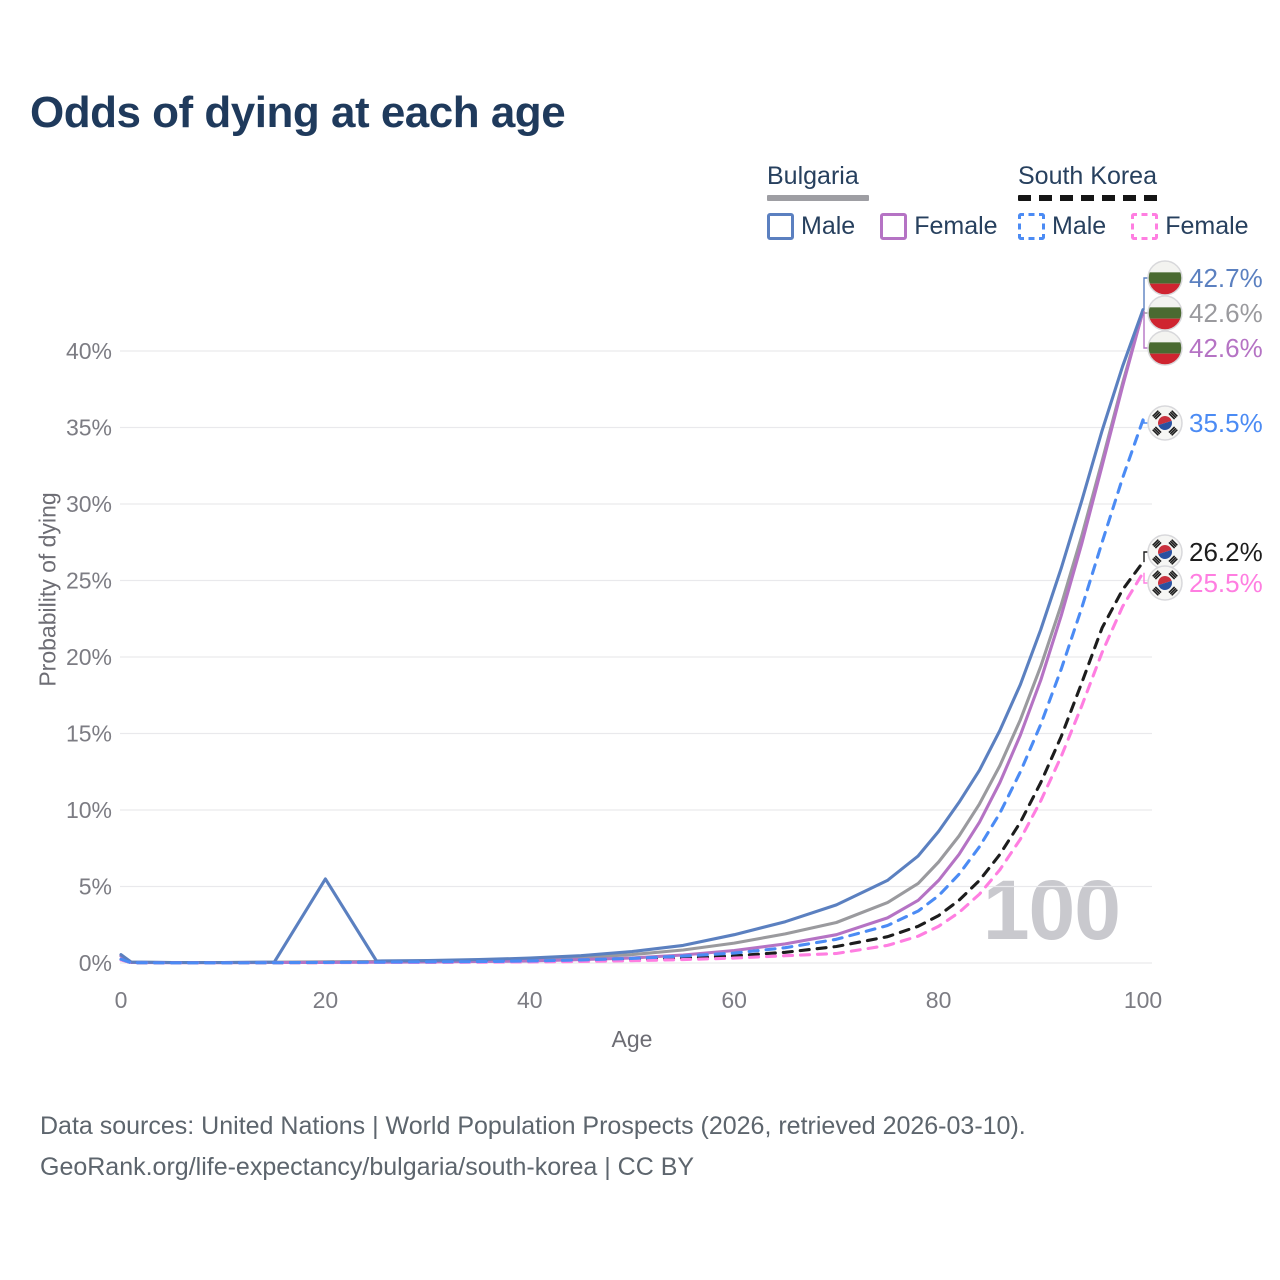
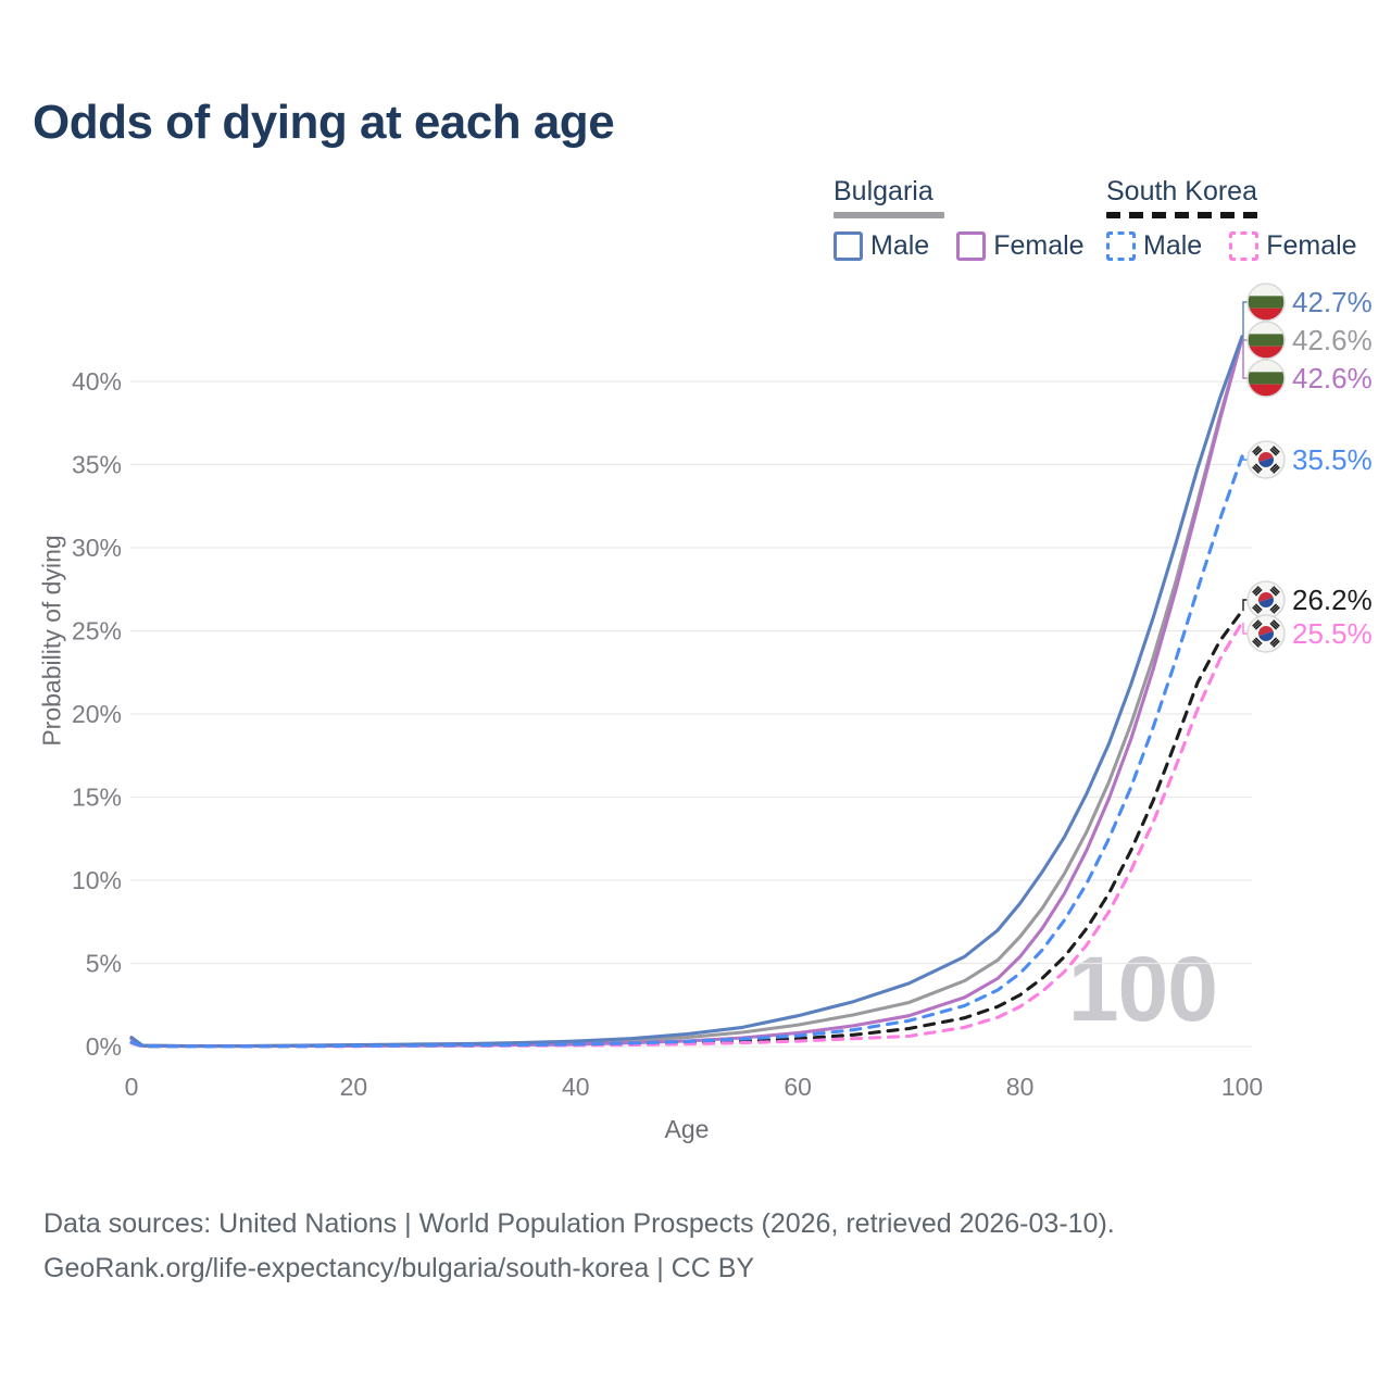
Bulgaria Male/20: 5.5% -> 0.1%
